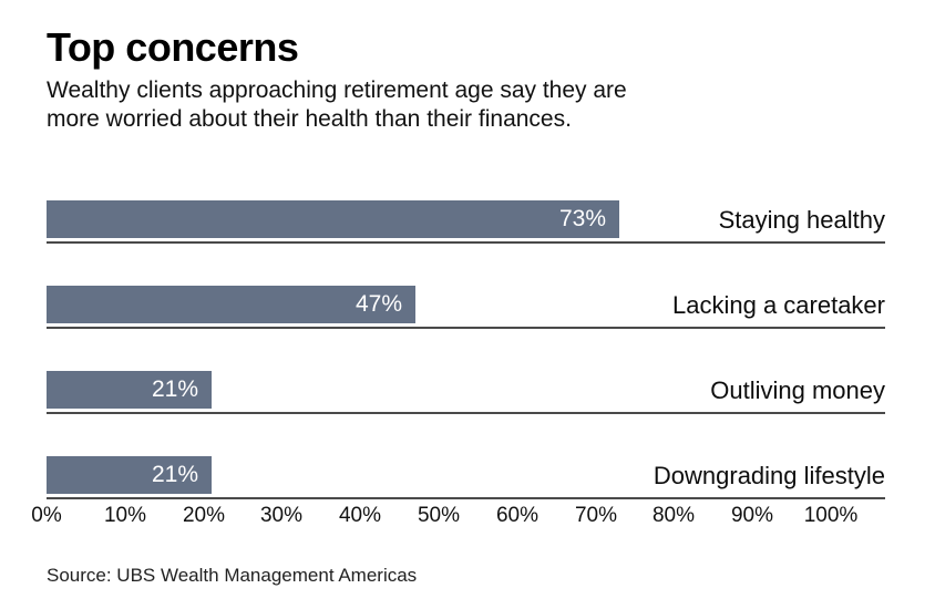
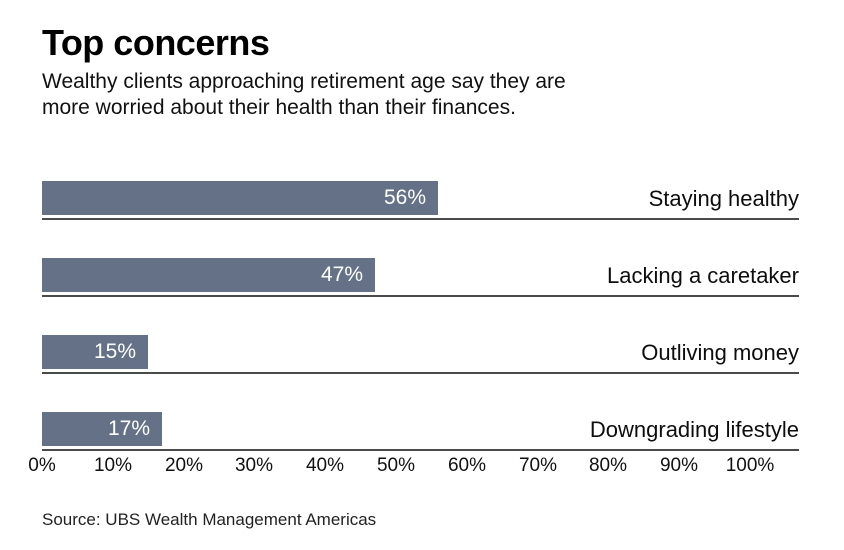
Staying healthy: 73% -> 56%
Outliving money: 21% -> 15%
Downgrading lifestyle: 21% -> 17%
